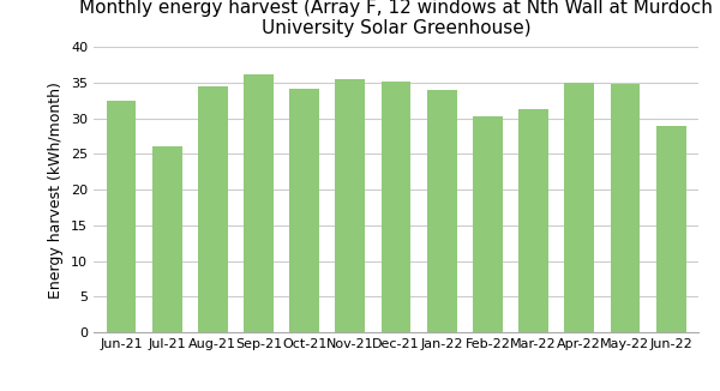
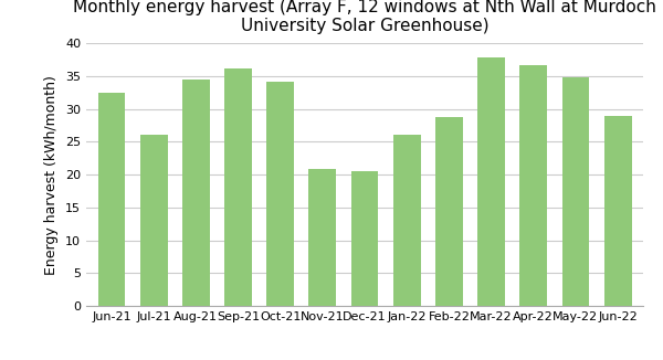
Nov-21: 35.4 -> 20.8
Dec-21: 35.2 -> 20.6
Jan-22: 33.9 -> 26.0
Feb-22: 30.3 -> 28.8
Mar-22: 31.3 -> 37.8
Apr-22: 35.0 -> 36.6
